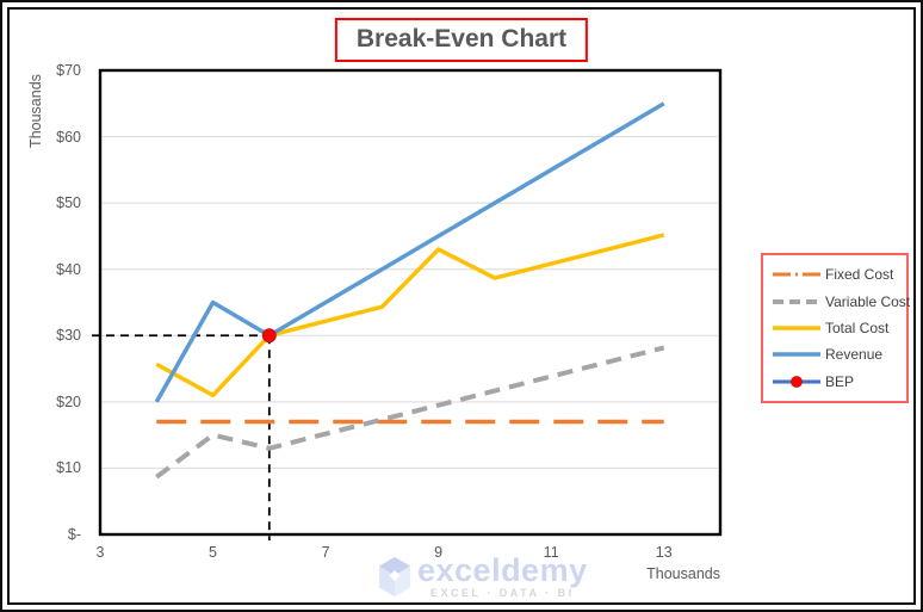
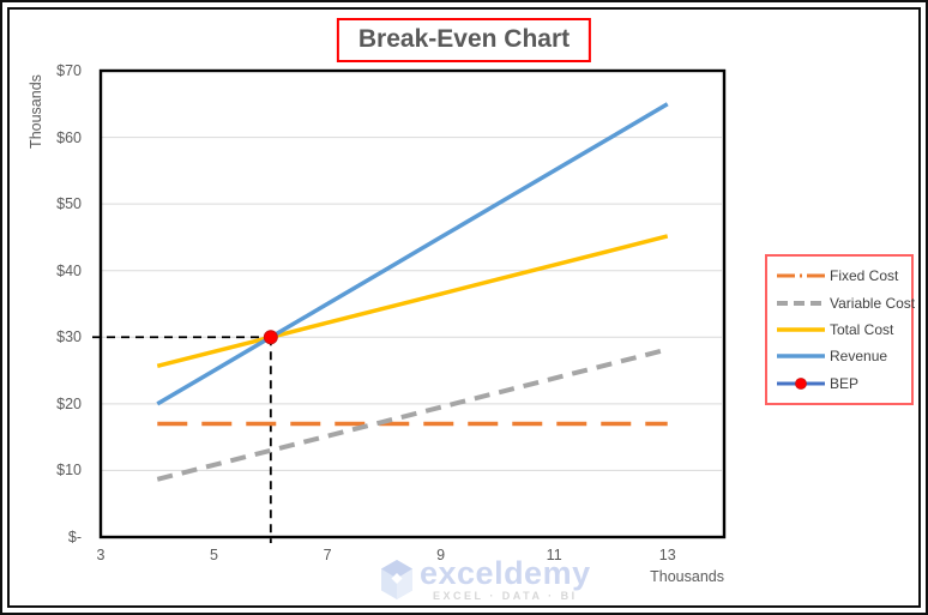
Variable Cost/5: $15 -> $11
Total Cost/5: $21 -> $28
Revenue/5: $35 -> $25
Total Cost/9: $43 -> $36
